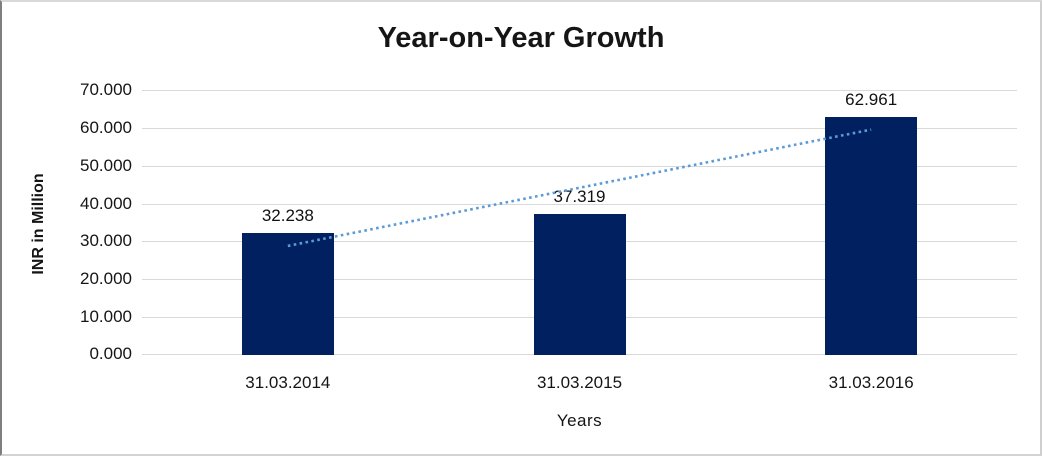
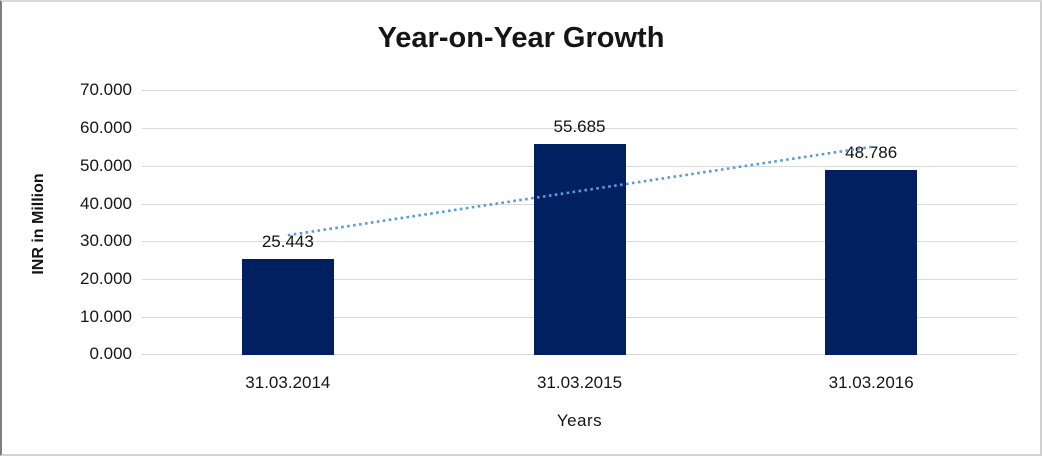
31.03.2014: 32.238 -> 25.443
31.03.2015: 37.319 -> 55.685
31.03.2016: 62.961 -> 48.786
